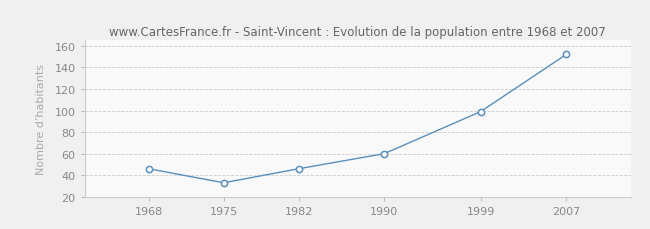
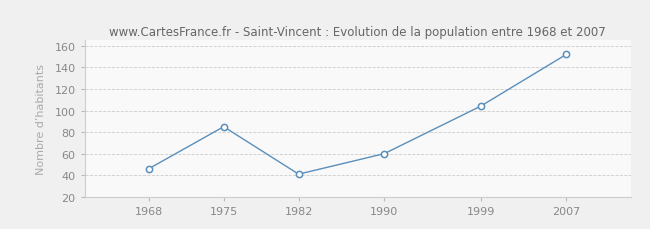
1975: 33 -> 85
1982: 46 -> 41
1999: 99 -> 104
